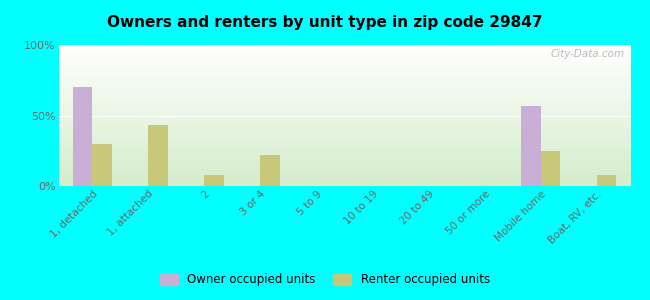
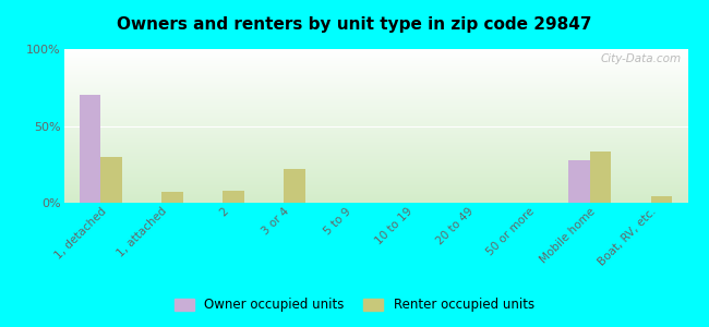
Renter occupied units/1, attached: 43% -> 7%
Owner occupied units/Mobile home: 57% -> 28%
Renter occupied units/Mobile home: 25% -> 33%
Renter occupied units/Boat, RV, etc.: 8% -> 4%
